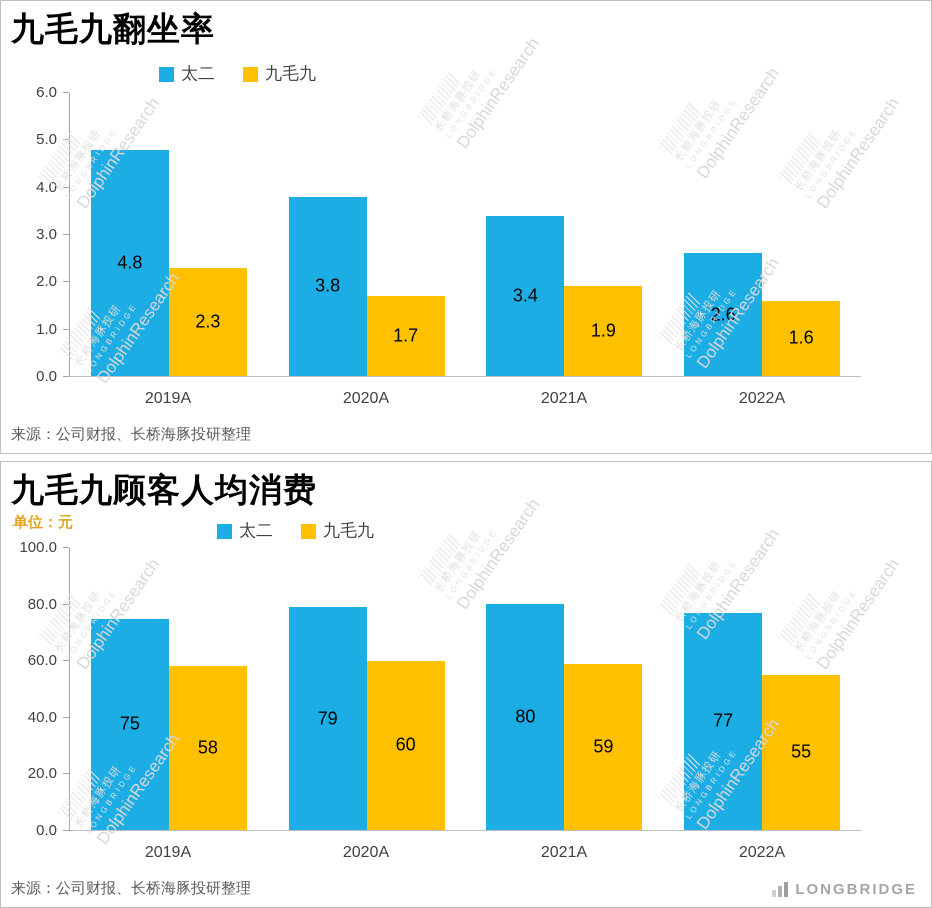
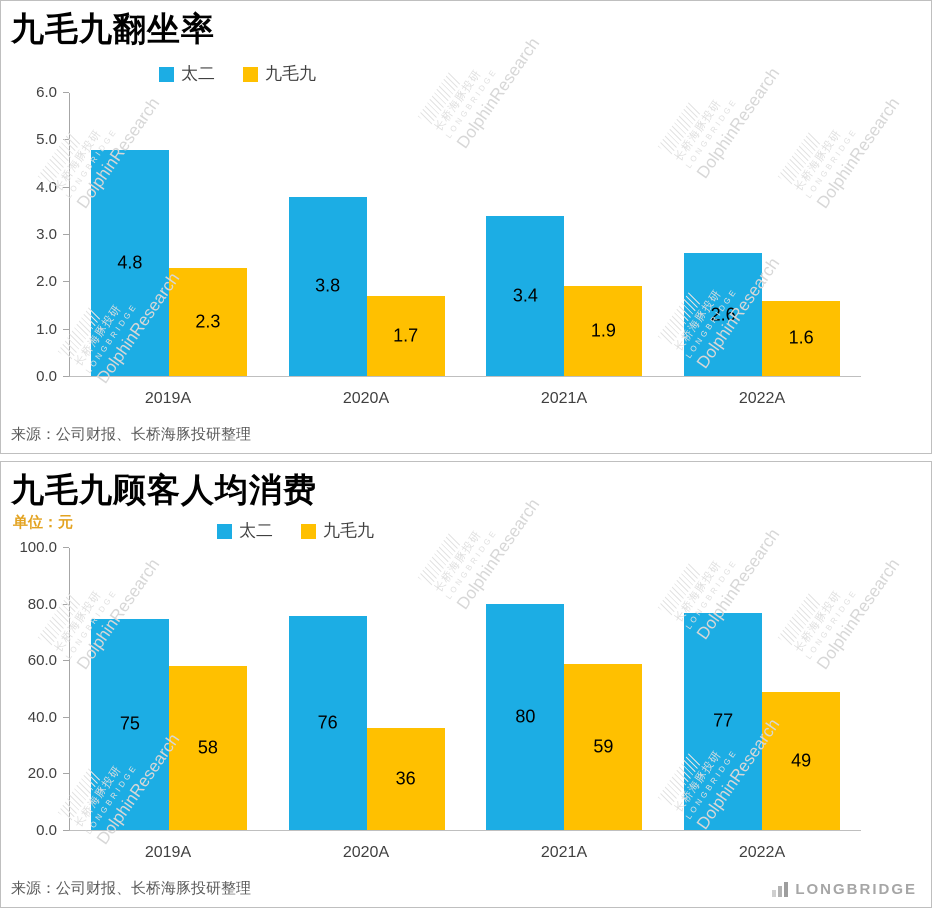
九毛九顾客人均消费/太二/2020A: 79 -> 76
九毛九顾客人均消费/九毛九/2020A: 60 -> 36
九毛九顾客人均消费/九毛九/2022A: 55 -> 49
